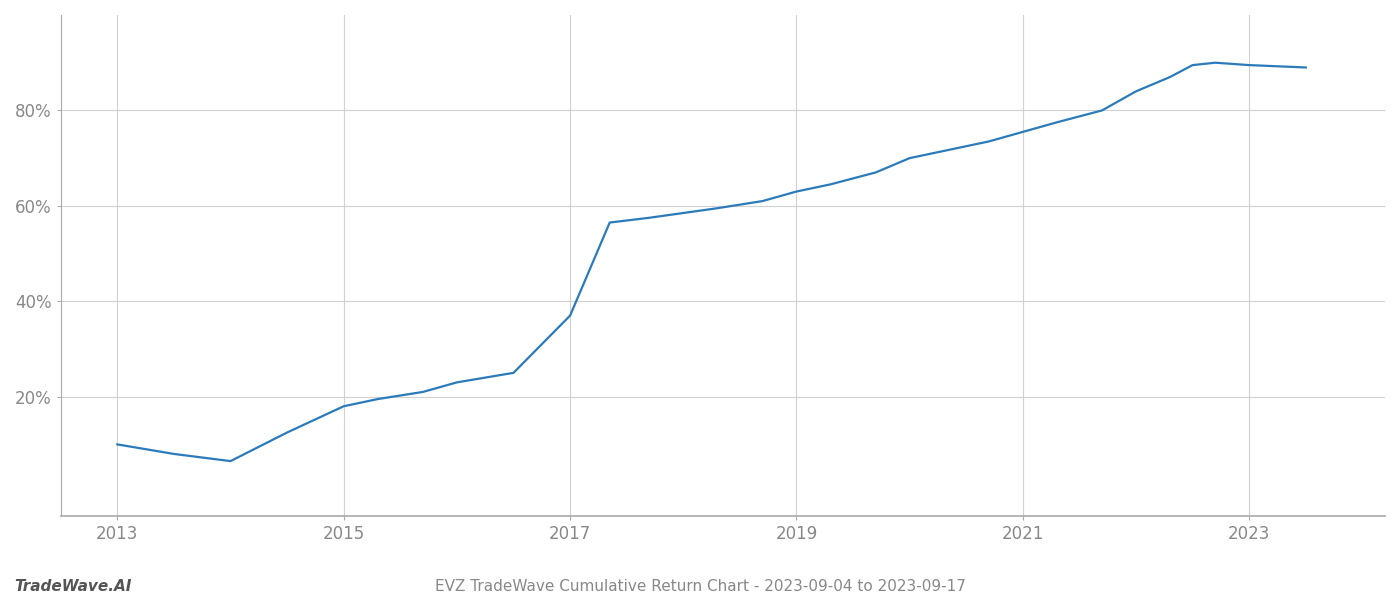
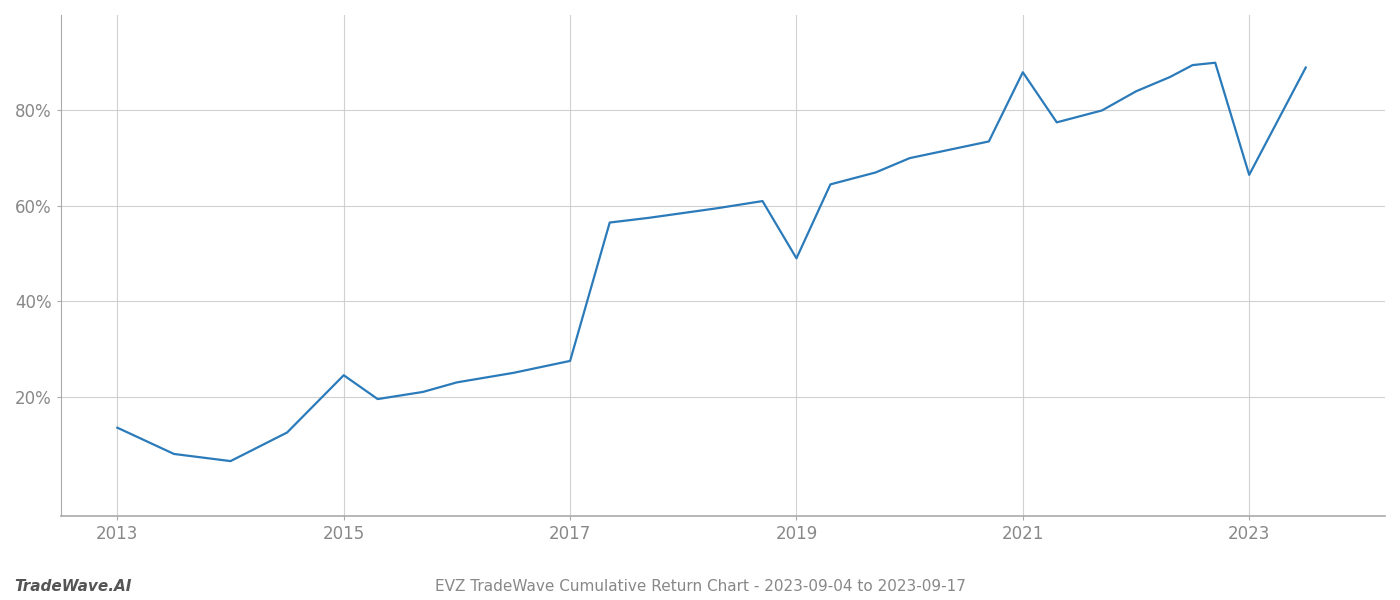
2013: 10.0% -> 13.5%
2015: 18.0% -> 24.5%
2017: 37.0% -> 27.5%
2019: 63.0% -> 49.0%
2021: 75.5% -> 88.0%
2023: 89.5% -> 66.5%
